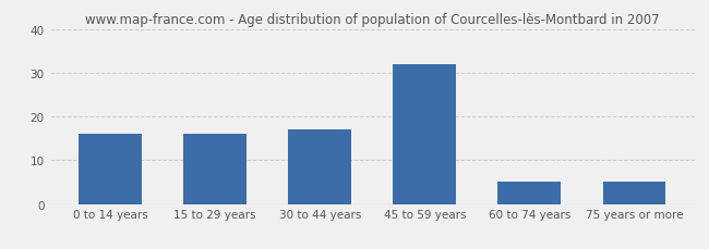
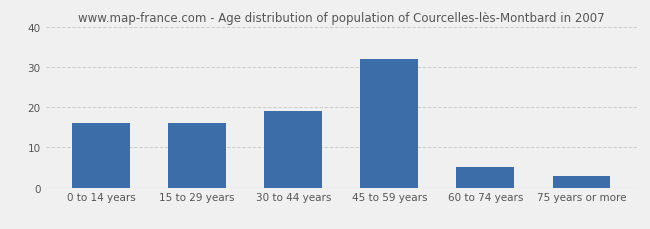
30 to 44 years: 17 -> 19
75 years or more: 5 -> 3
